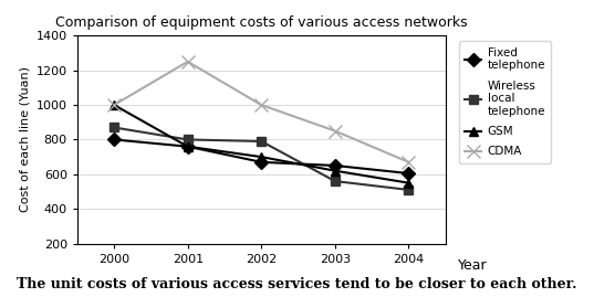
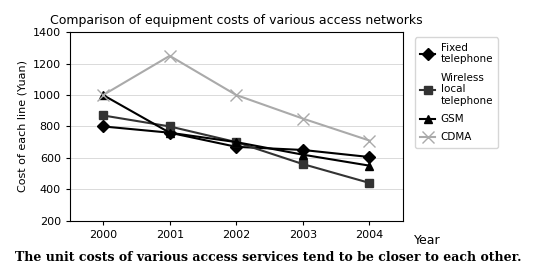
Wireless local telephone/2002: 790 -> 700
Wireless local telephone/2004: 510 -> 440
CDMA/2004: 670 -> 710
